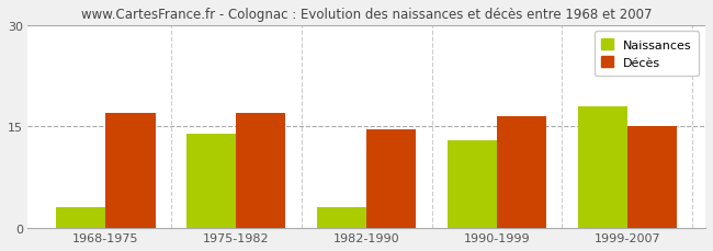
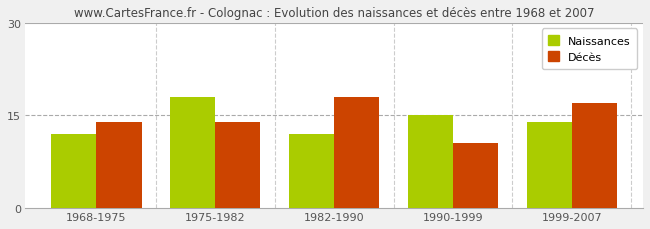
Naissances/1968-1975: 3 -> 12
Décès/1968-1975: 17.0 -> 14.0
Naissances/1975-1982: 14 -> 18
Décès/1975-1982: 17.0 -> 14.0
Naissances/1982-1990: 3 -> 12
Décès/1982-1990: 14.5 -> 18.0
Naissances/1990-1999: 13 -> 15
Décès/1990-1999: 16.5 -> 10.6
Naissances/1999-2007: 18 -> 14
Décès/1999-2007: 15.0 -> 17.0
